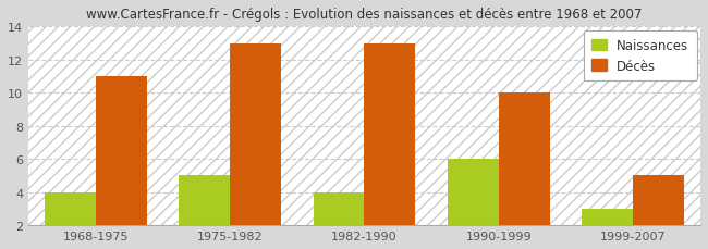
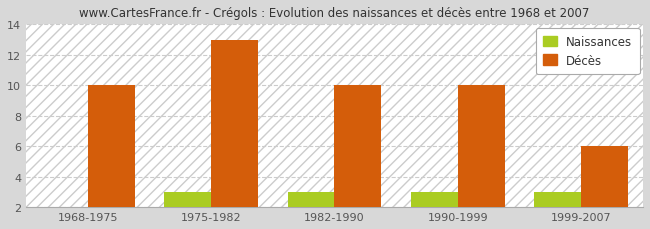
Naissances/1968-1975: 4 -> 2
Décès/1968-1975: 11 -> 10
Naissances/1975-1982: 5 -> 3
Naissances/1982-1990: 4 -> 3
Décès/1982-1990: 13 -> 10
Naissances/1990-1999: 6 -> 3
Décès/1999-2007: 5 -> 6
